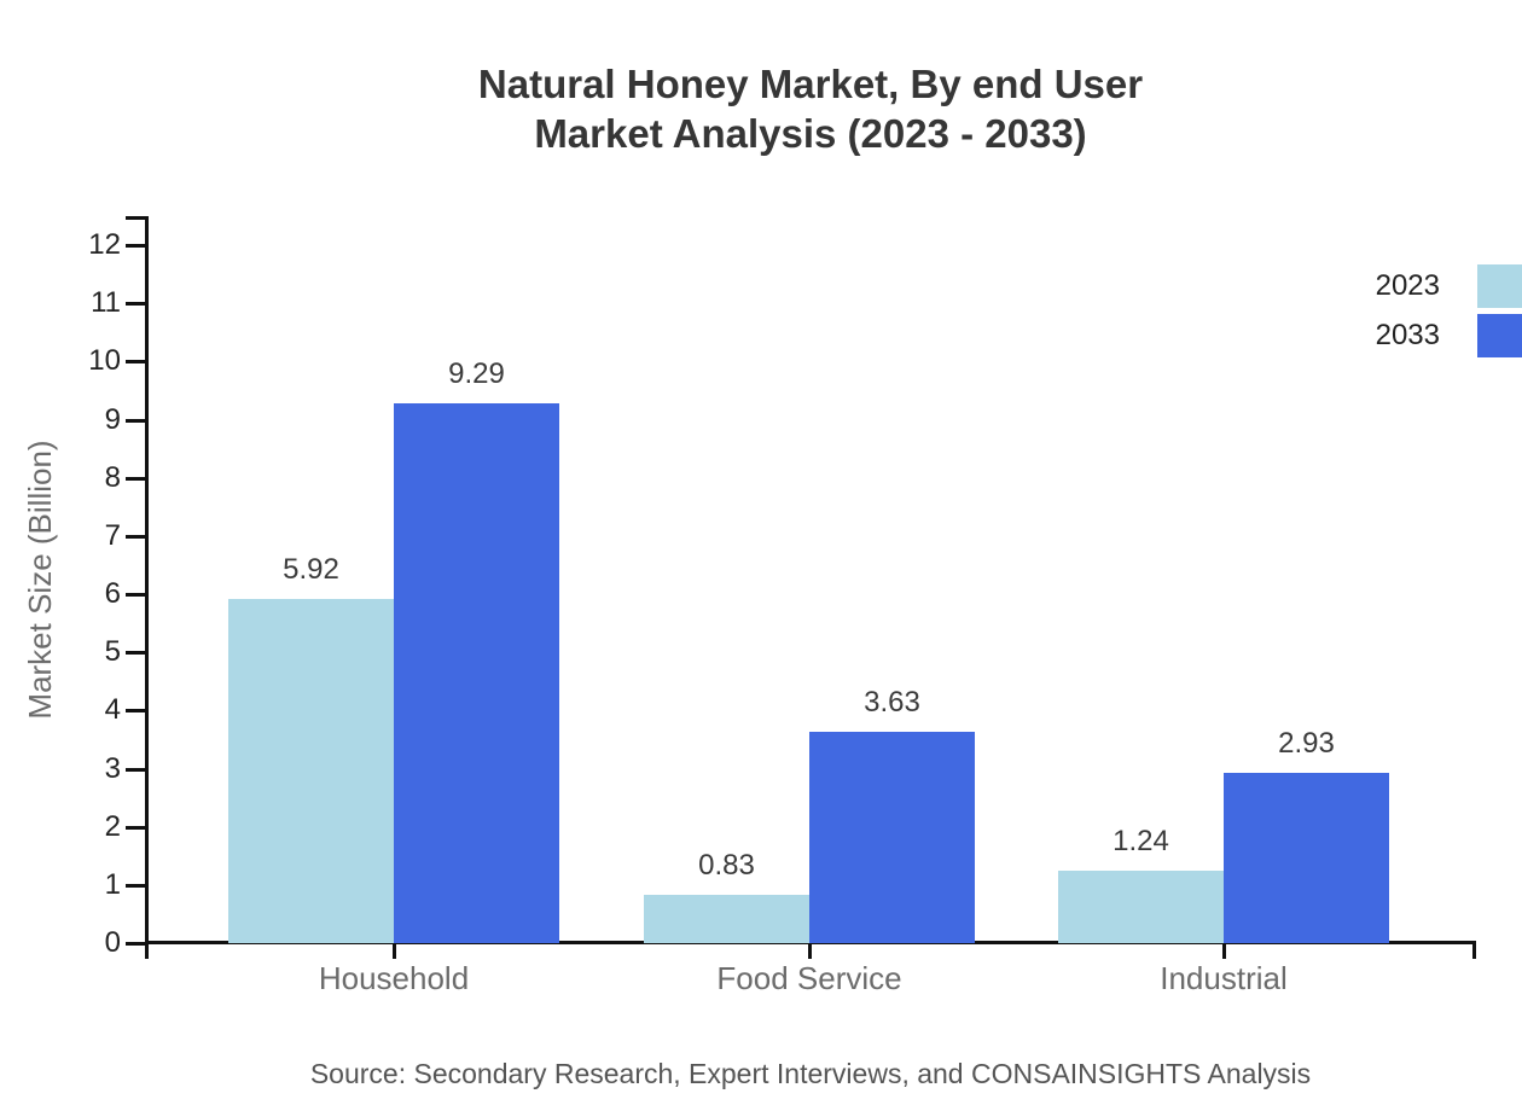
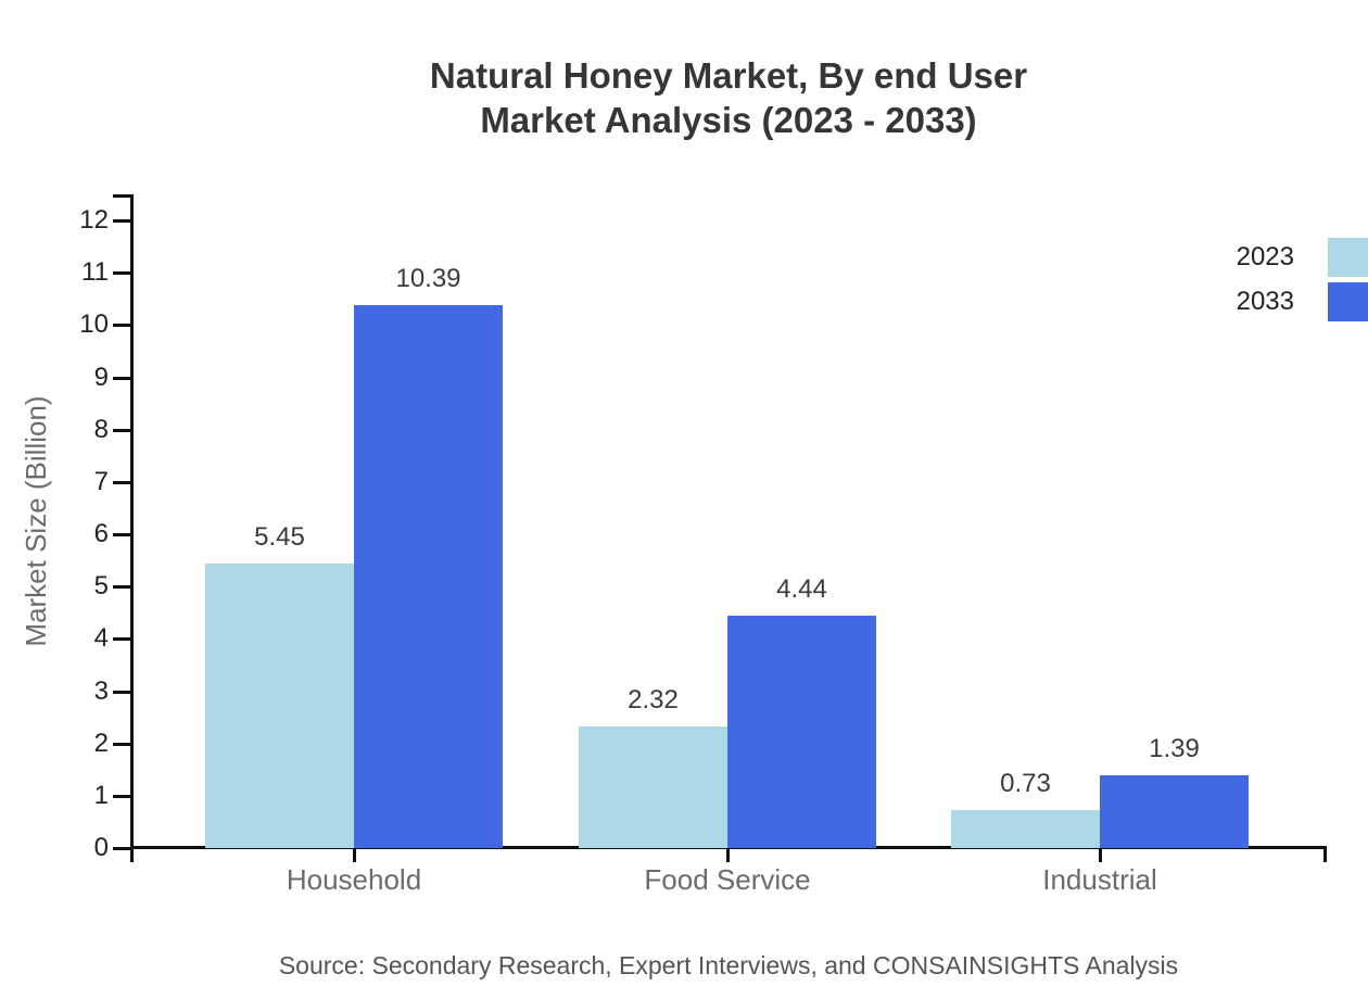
2023/Household: 5.92 -> 5.45
2033/Household: 9.29 -> 10.39
2023/Food Service: 0.83 -> 2.32
2033/Food Service: 3.63 -> 4.44
2023/Industrial: 1.24 -> 0.73
2033/Industrial: 2.93 -> 1.39
